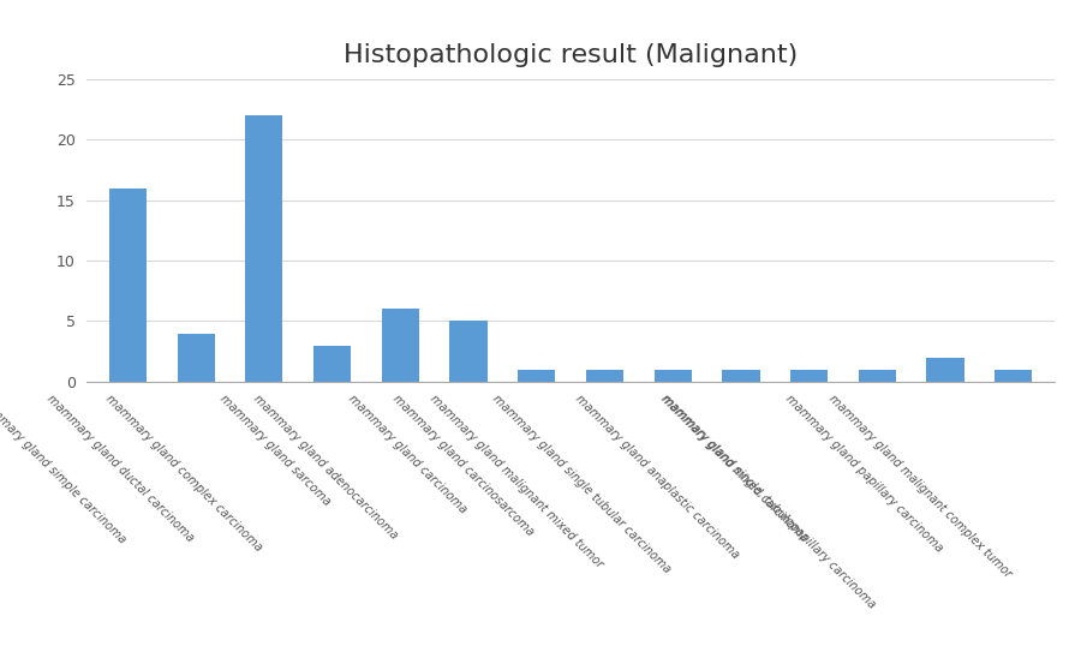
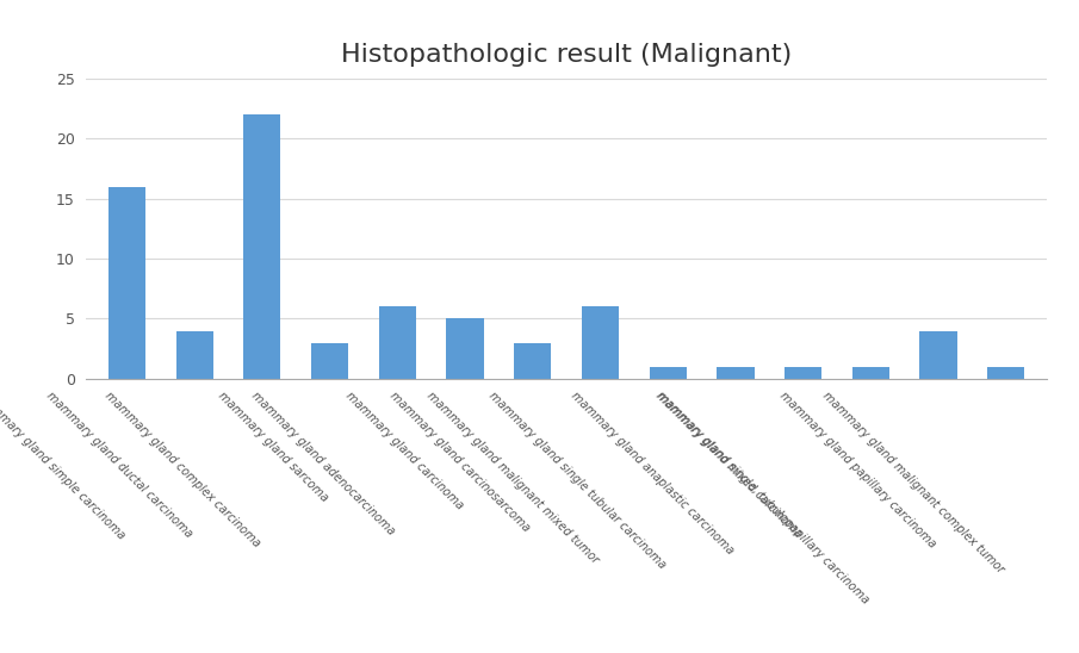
mammary gland carcinosarcoma: 1 -> 3
mammary gland malignant mixed tumor: 1 -> 6
mammary gland papillary carcinoma: 2 -> 4
